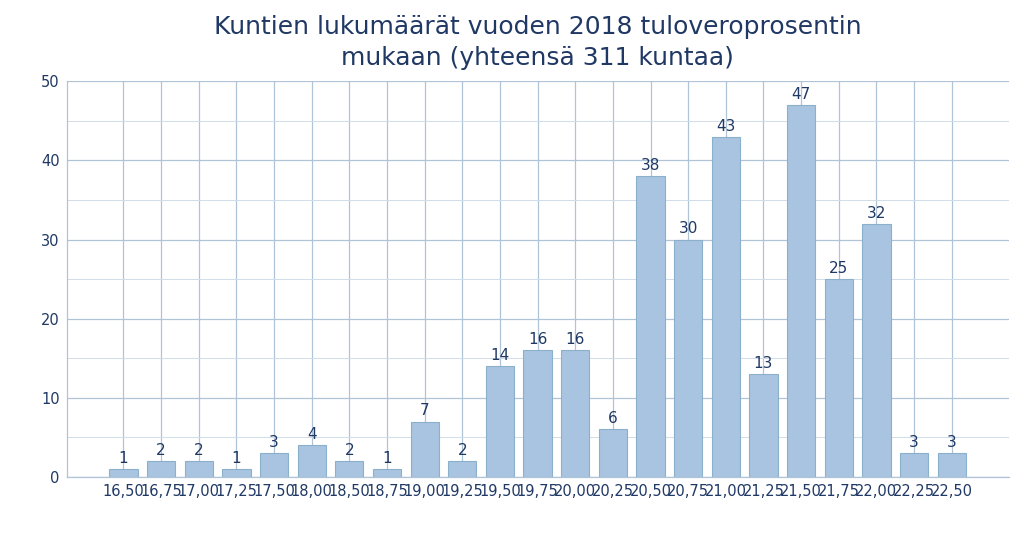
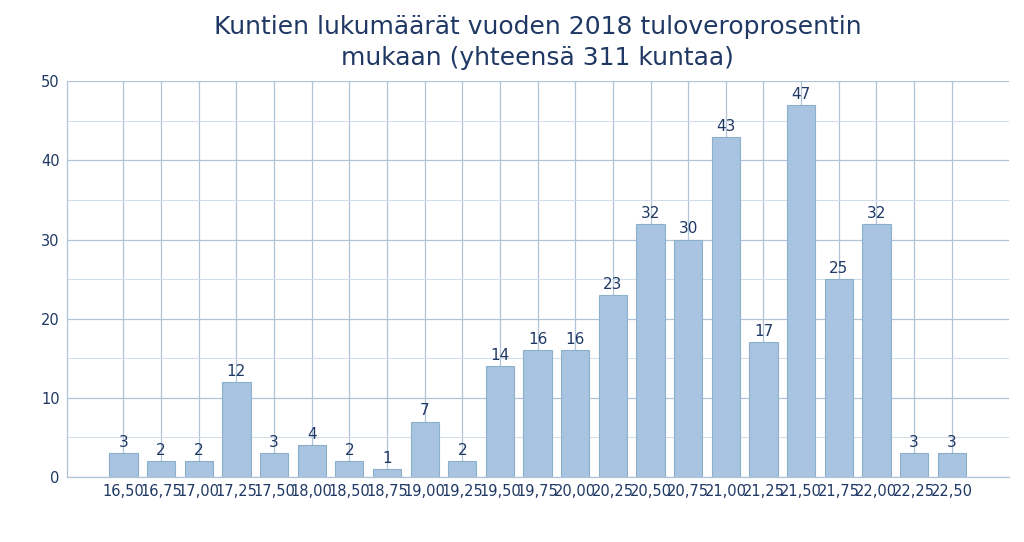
16,50: 1 -> 3
17,25: 1 -> 12
20,25: 6 -> 23
20,50: 38 -> 32
21,25: 13 -> 17
